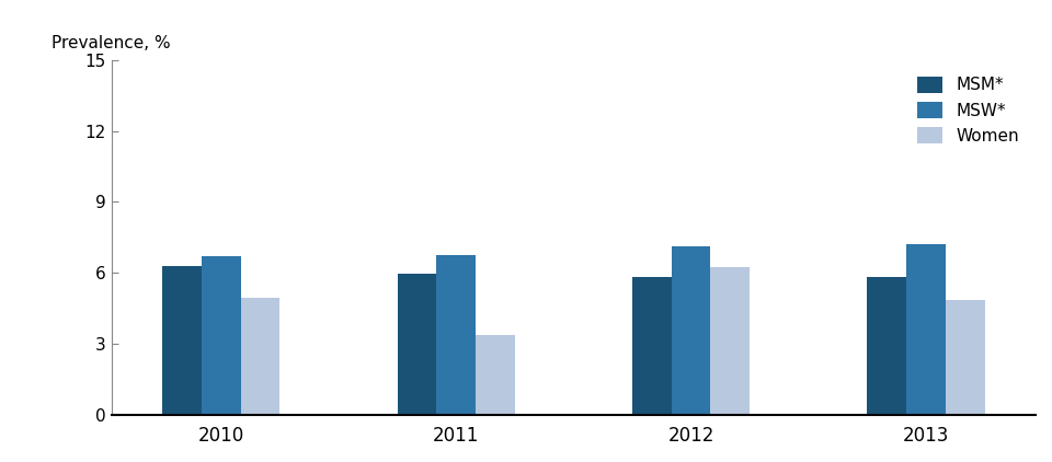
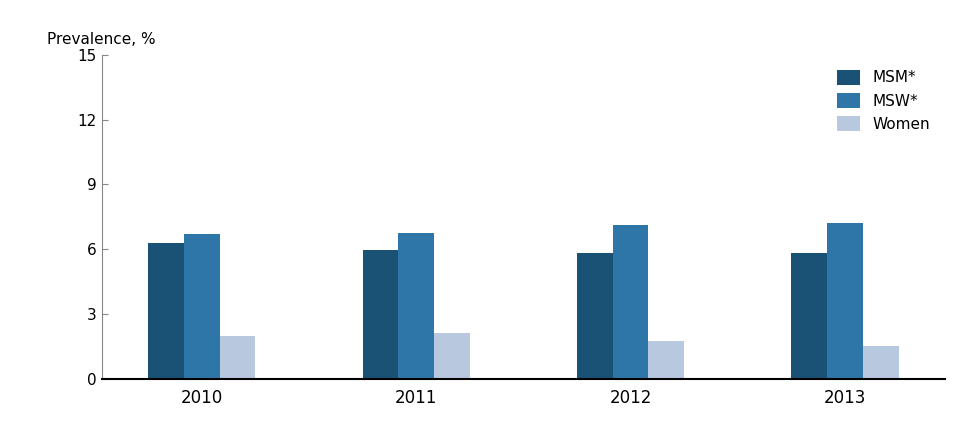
Women/2010: 4.95 -> 2.00
Women/2011: 3.40 -> 2.15
Women/2012: 6.25 -> 1.75
Women/2013: 4.85 -> 1.55
